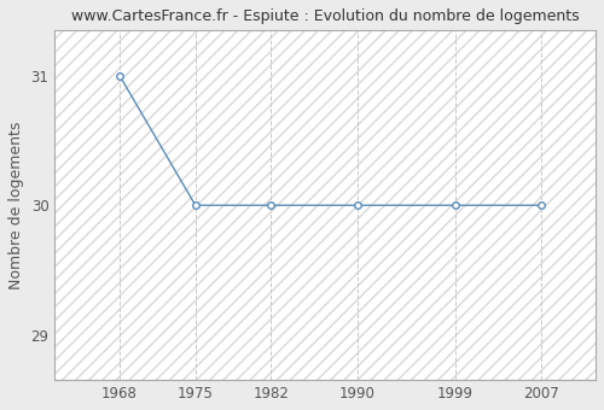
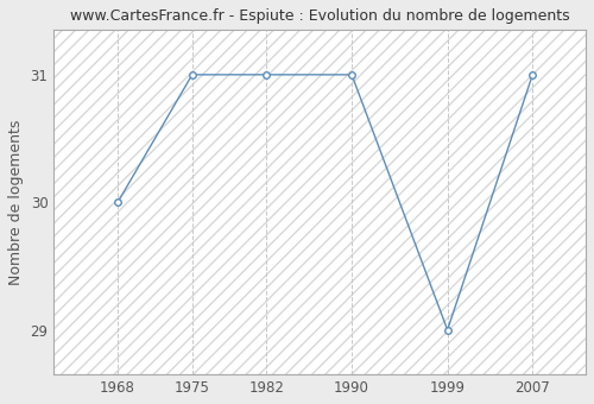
1968: 31 -> 30
1975: 30 -> 31
1982: 30 -> 31
1990: 30 -> 31
1999: 30 -> 29
2007: 30 -> 31
